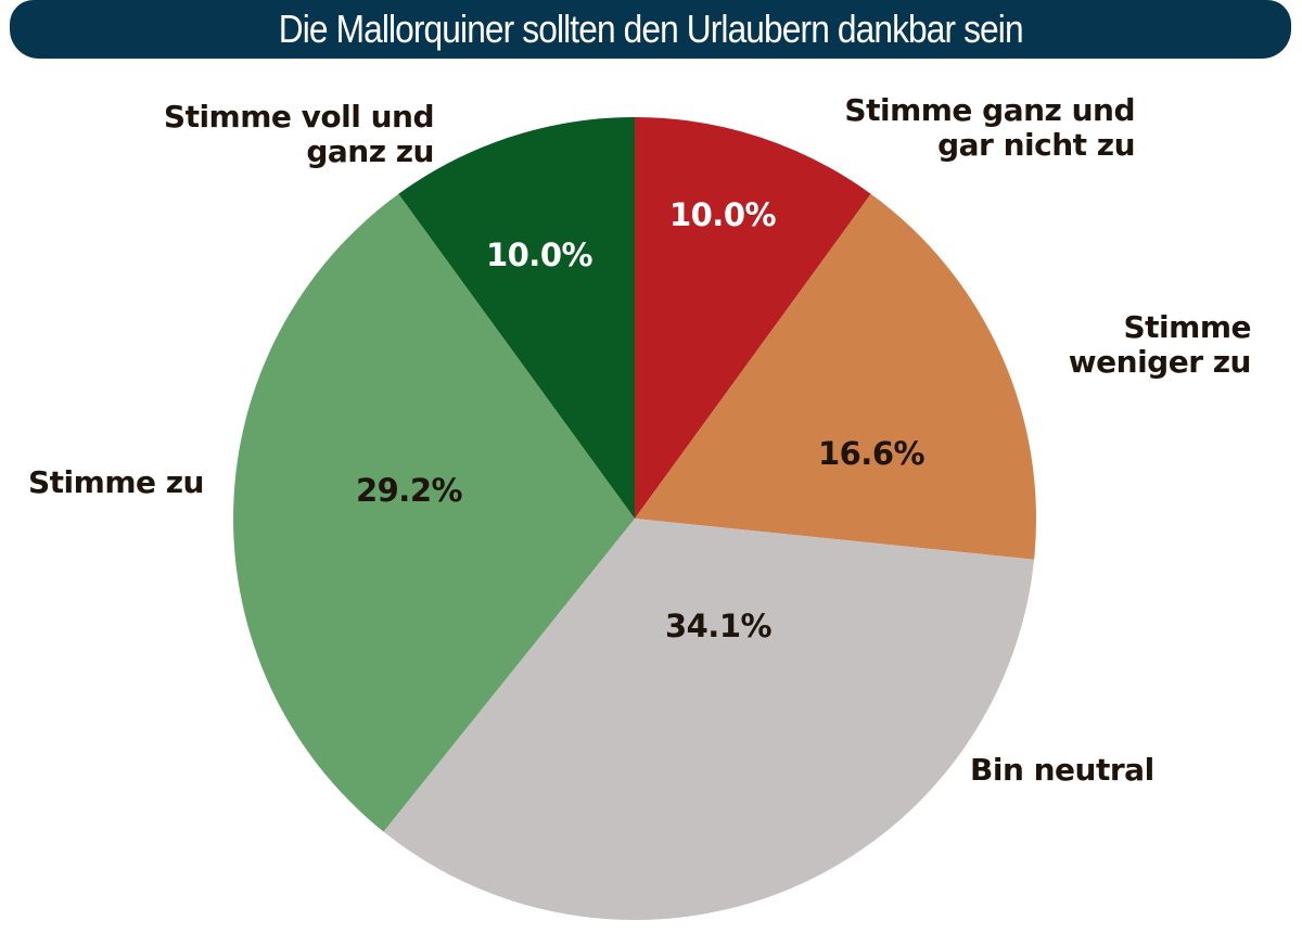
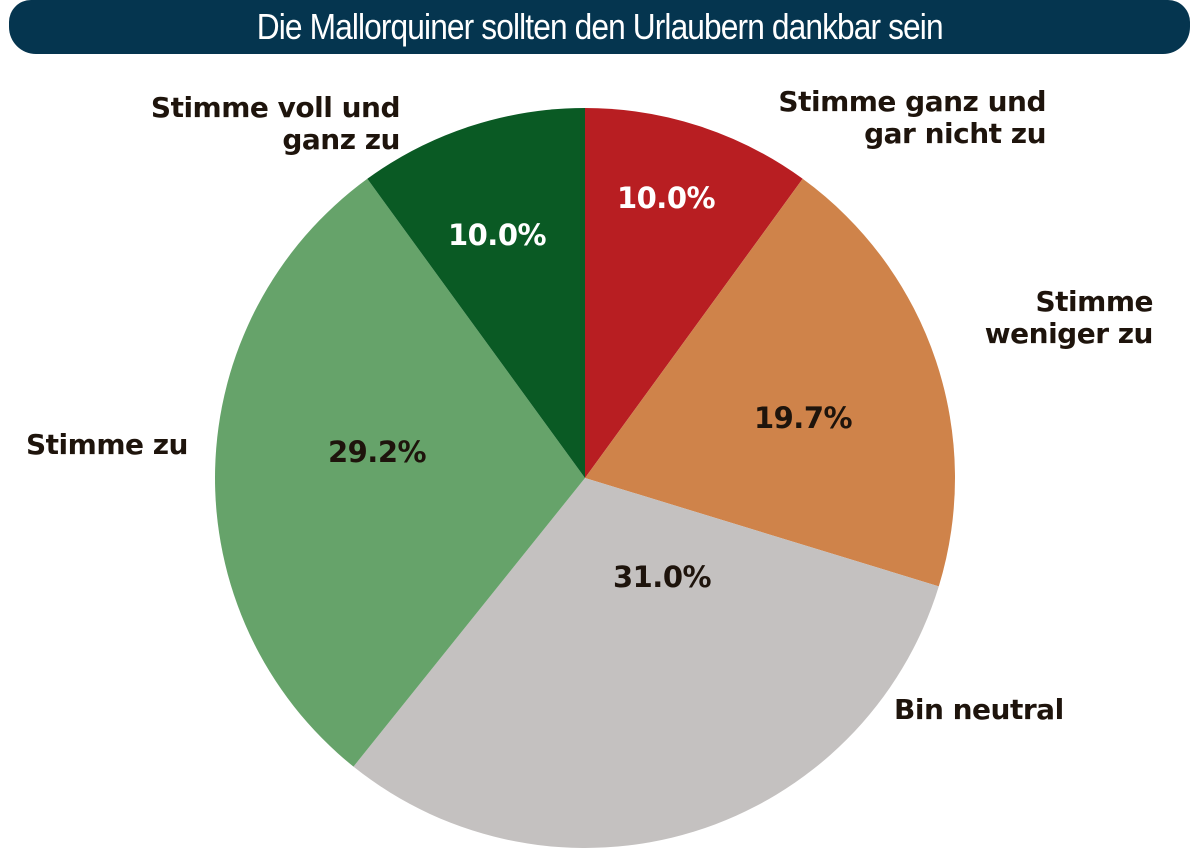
Stimme weniger zu: 16.6% -> 19.7%
Bin neutral: 34.1% -> 31.0%
